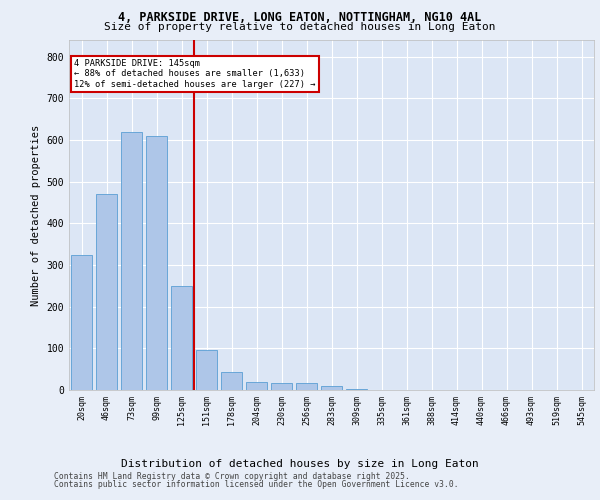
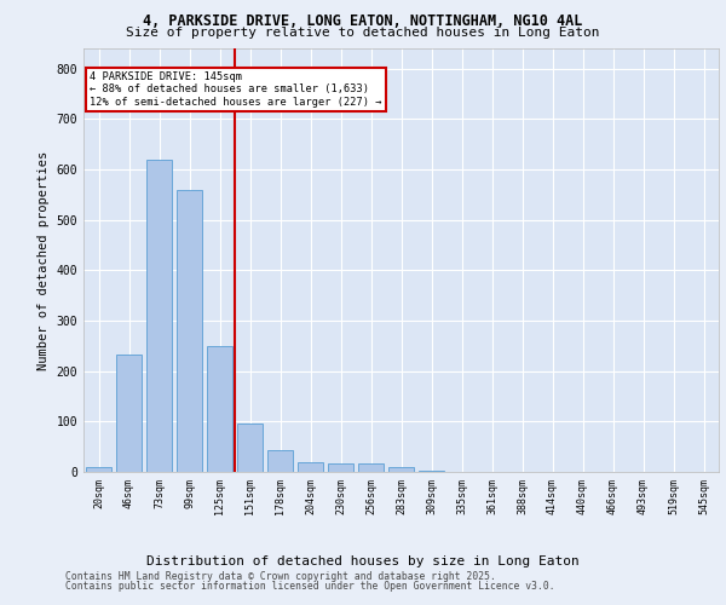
20sqm: 325 -> 10
46sqm: 470 -> 232
99sqm: 610 -> 560
